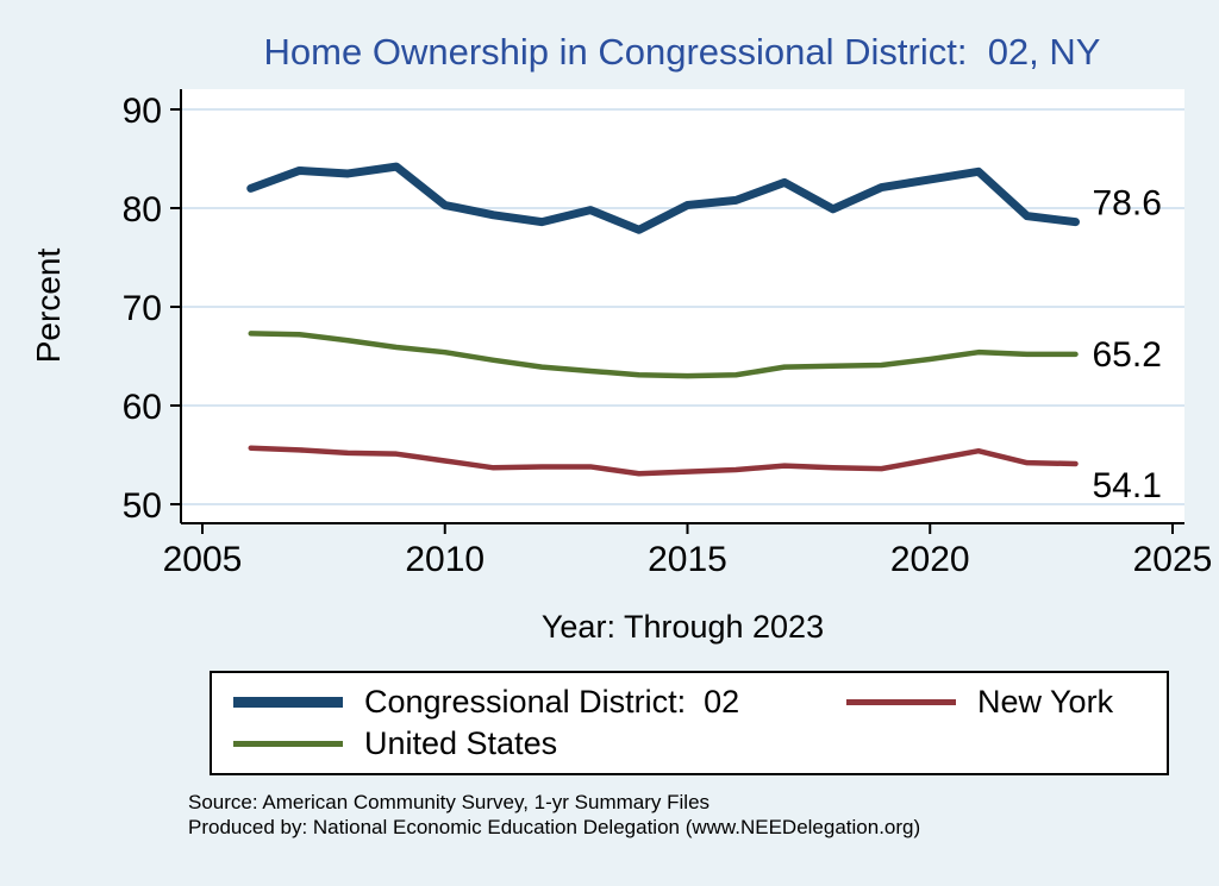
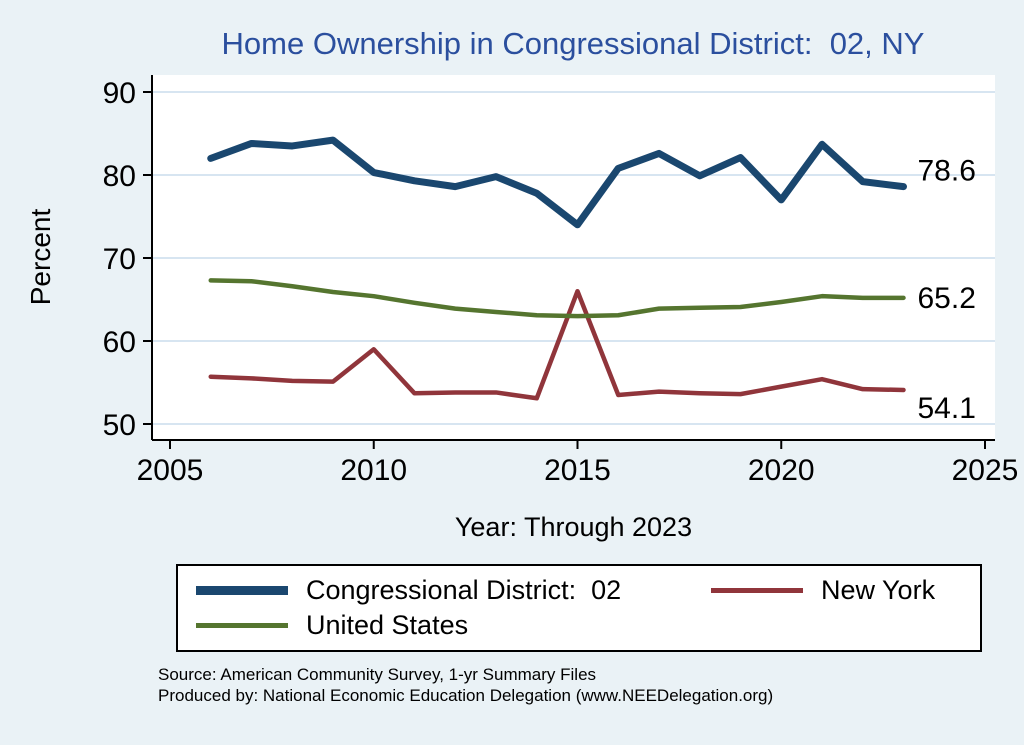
New York/2010: 54 -> 59
Congressional District: 02/2015: 80 -> 74
New York/2015: 53 -> 66
Congressional District: 02/2020: 83 -> 77
